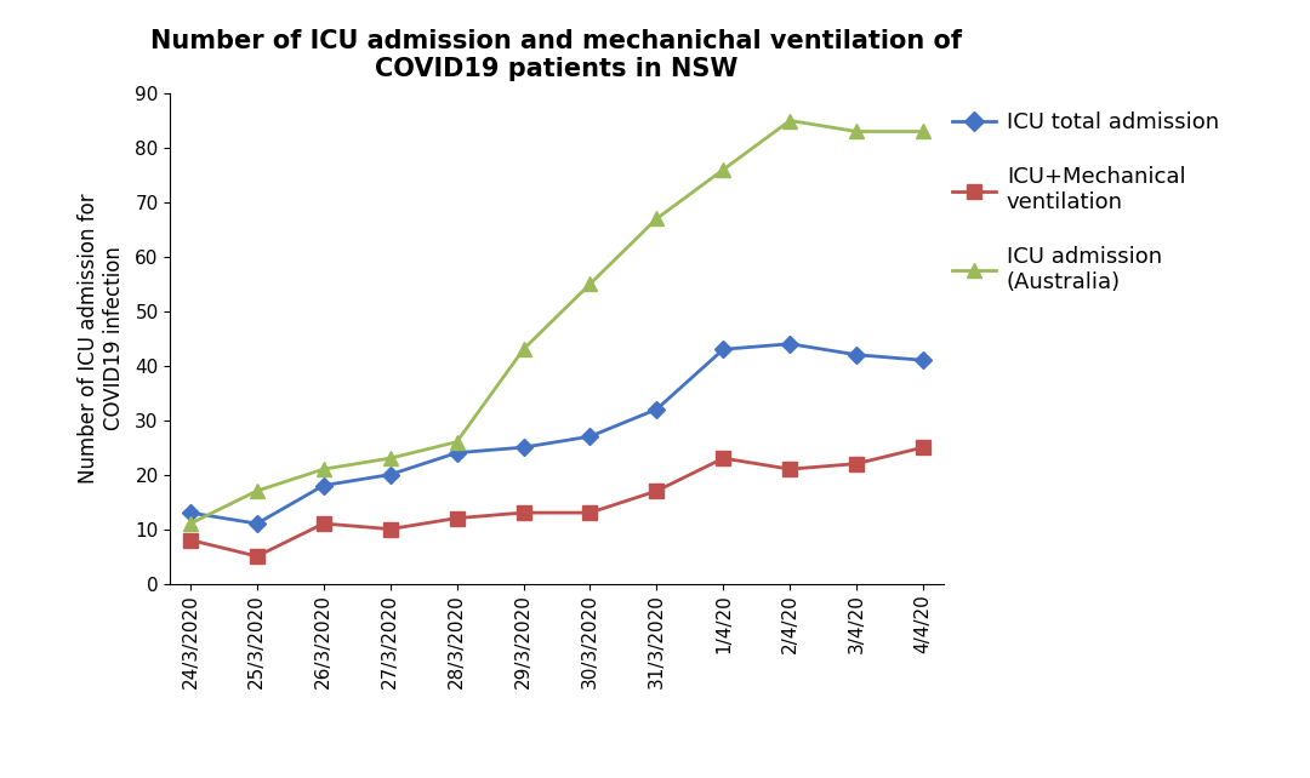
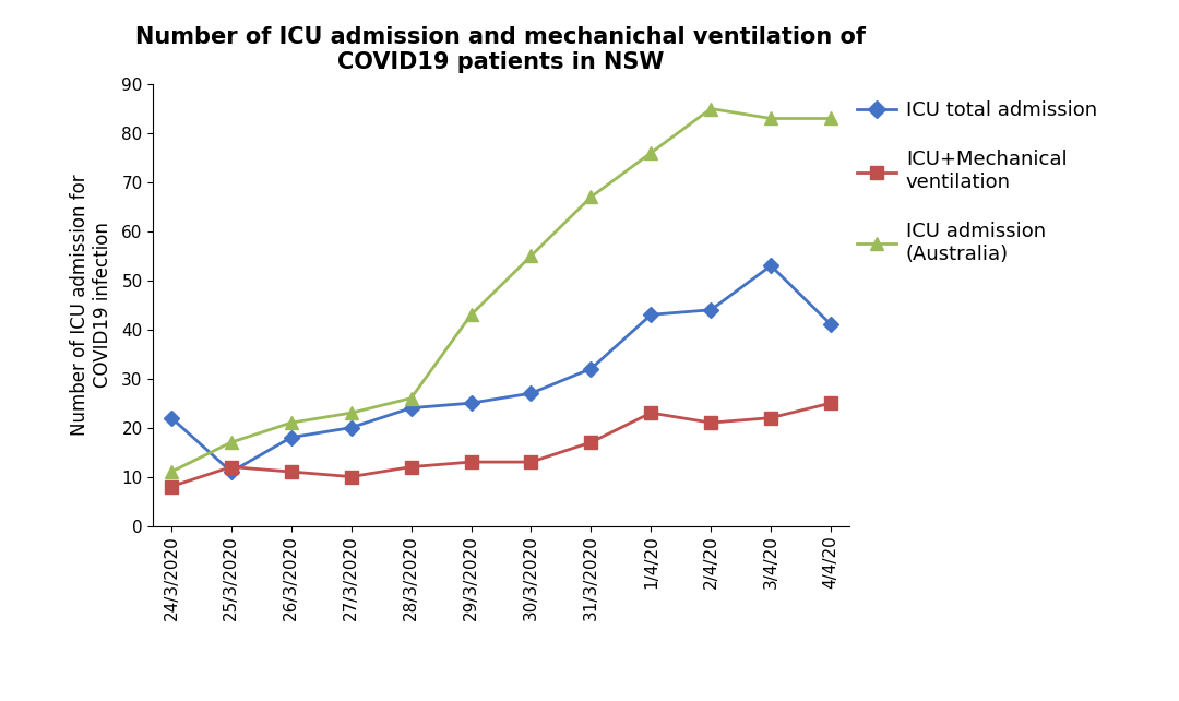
ICU total admission/24/3/2020: 13 -> 22
ICU+Mechanical ventilation/25/3/2020: 5 -> 12
ICU total admission/3/4/20: 42 -> 53
